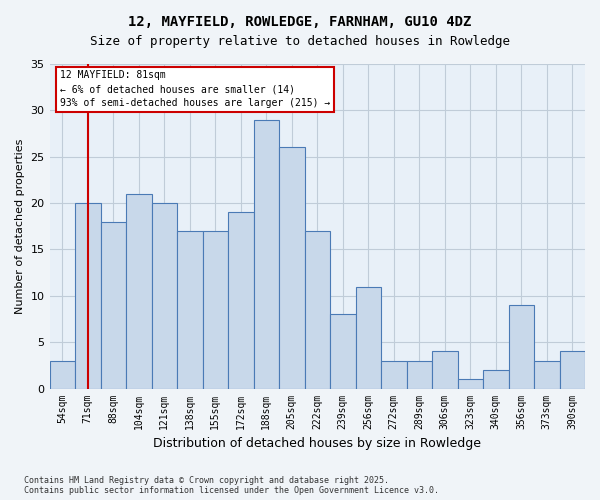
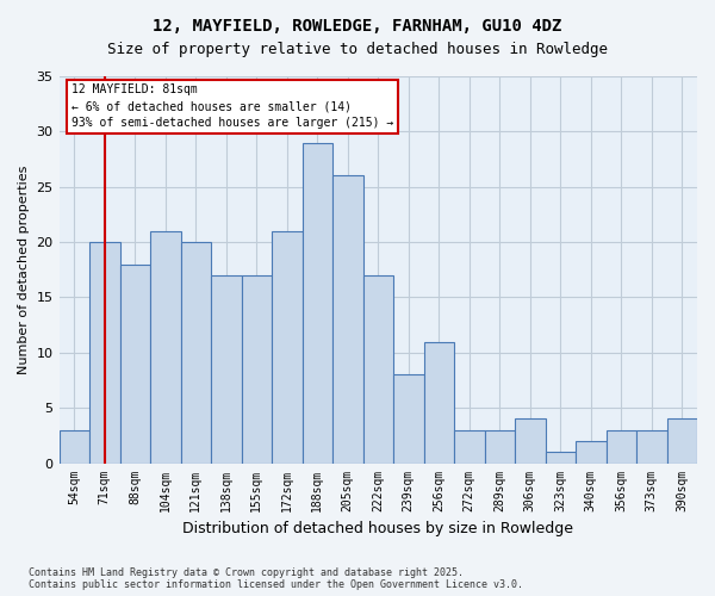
172sqm: 19 -> 21
356sqm: 9 -> 3
